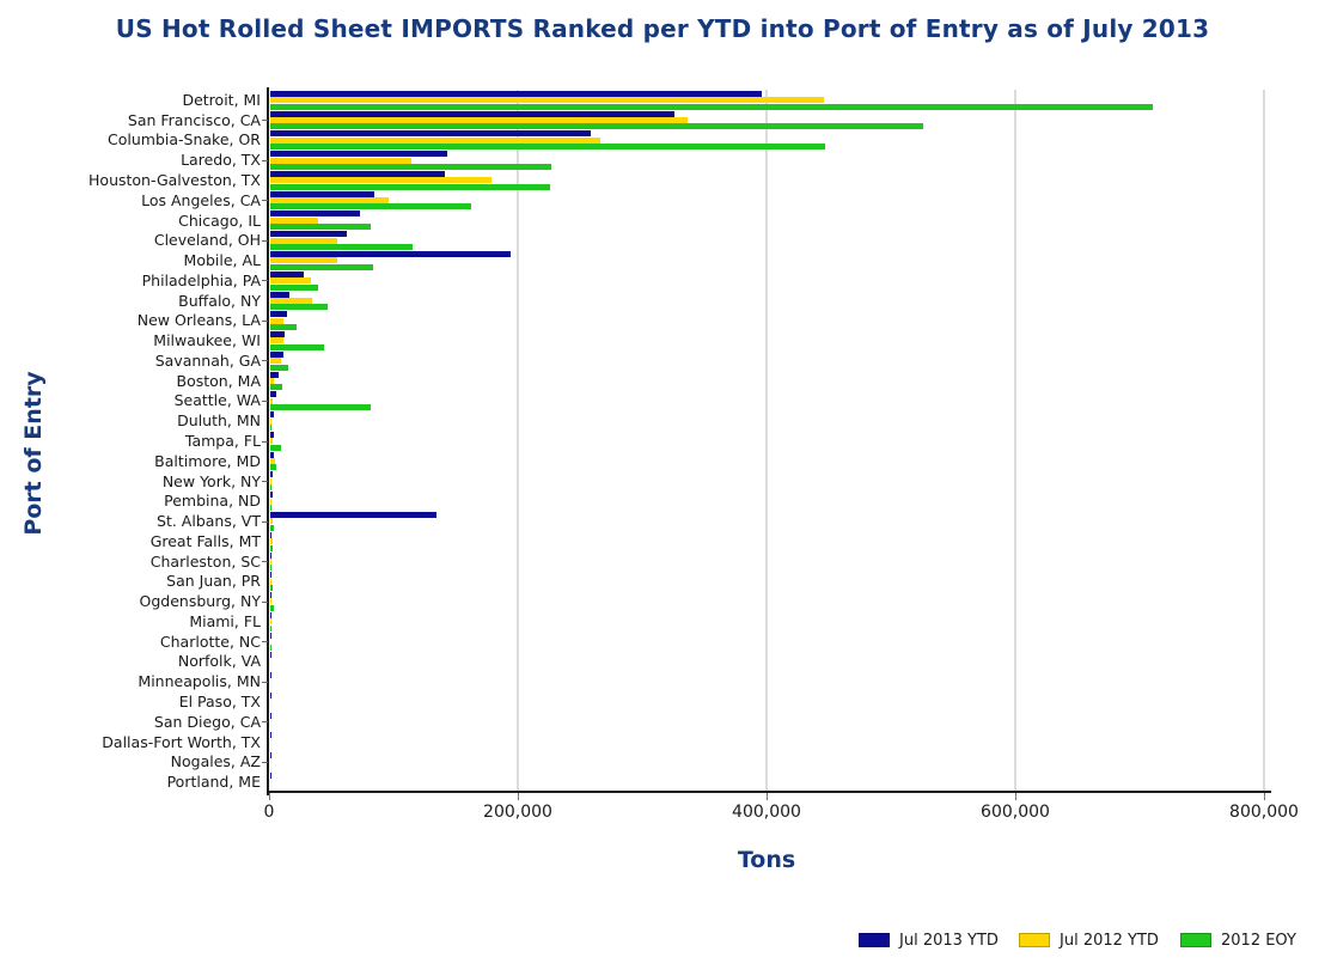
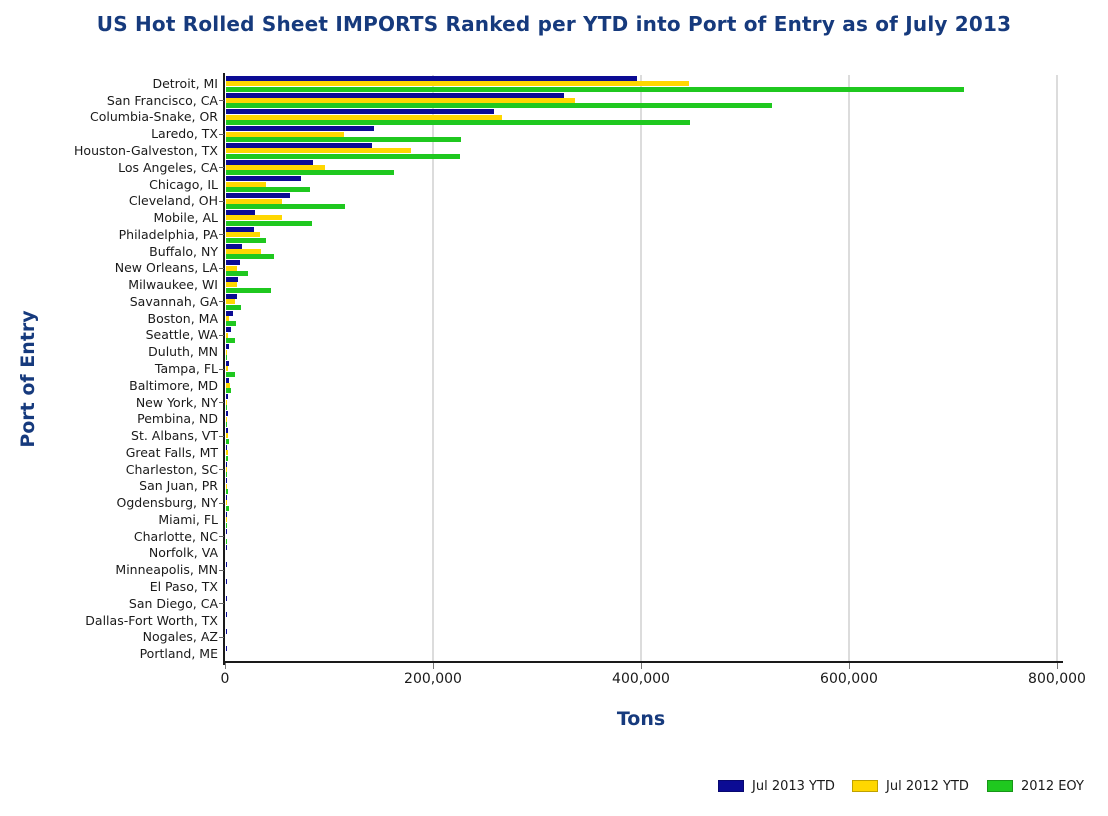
Jul 2013 YTD/Mobile, AL: 193000 -> 28000
2012 EOY/Seattle, WA: 81000 -> 9000
Jul 2013 YTD/St. Albans, VT: 134000 -> 2000
